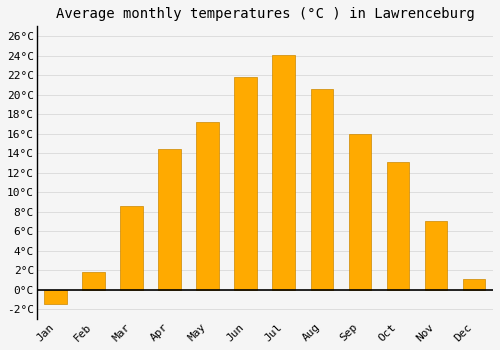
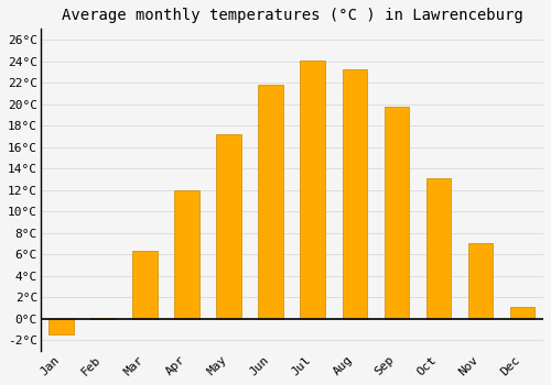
Feb: 1.8°C -> 0.1°C
Mar: 8.6°C -> 6.3°C
Apr: 14.4°C -> 12.0°C
Aug: 20.6°C -> 23.2°C
Sep: 16.0°C -> 19.7°C
